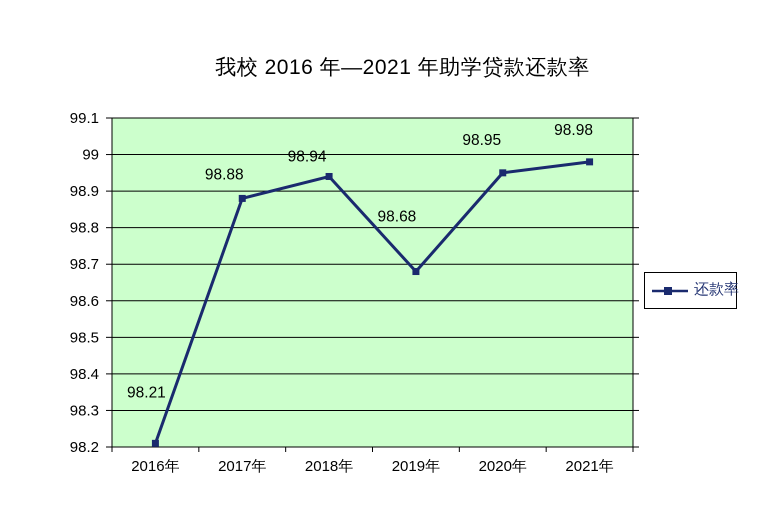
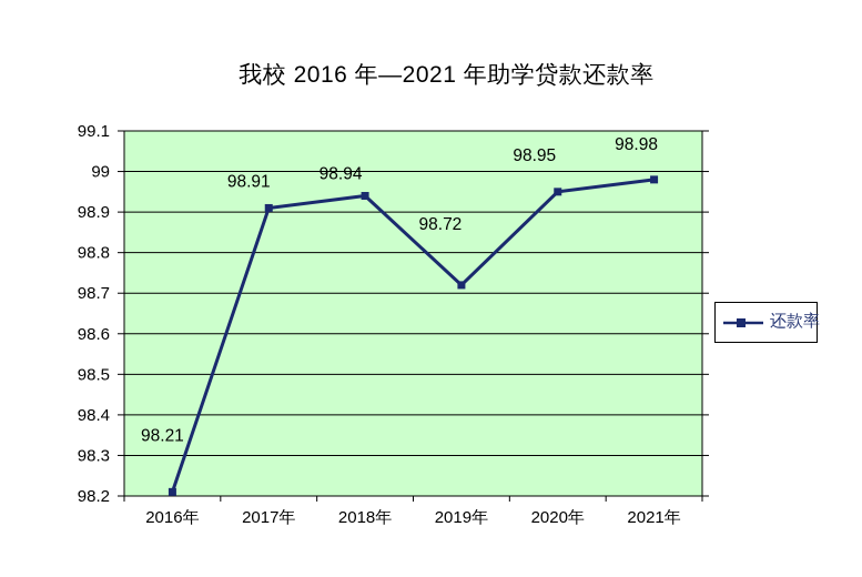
2017年: 98.88 -> 98.91
2019年: 98.68 -> 98.72
